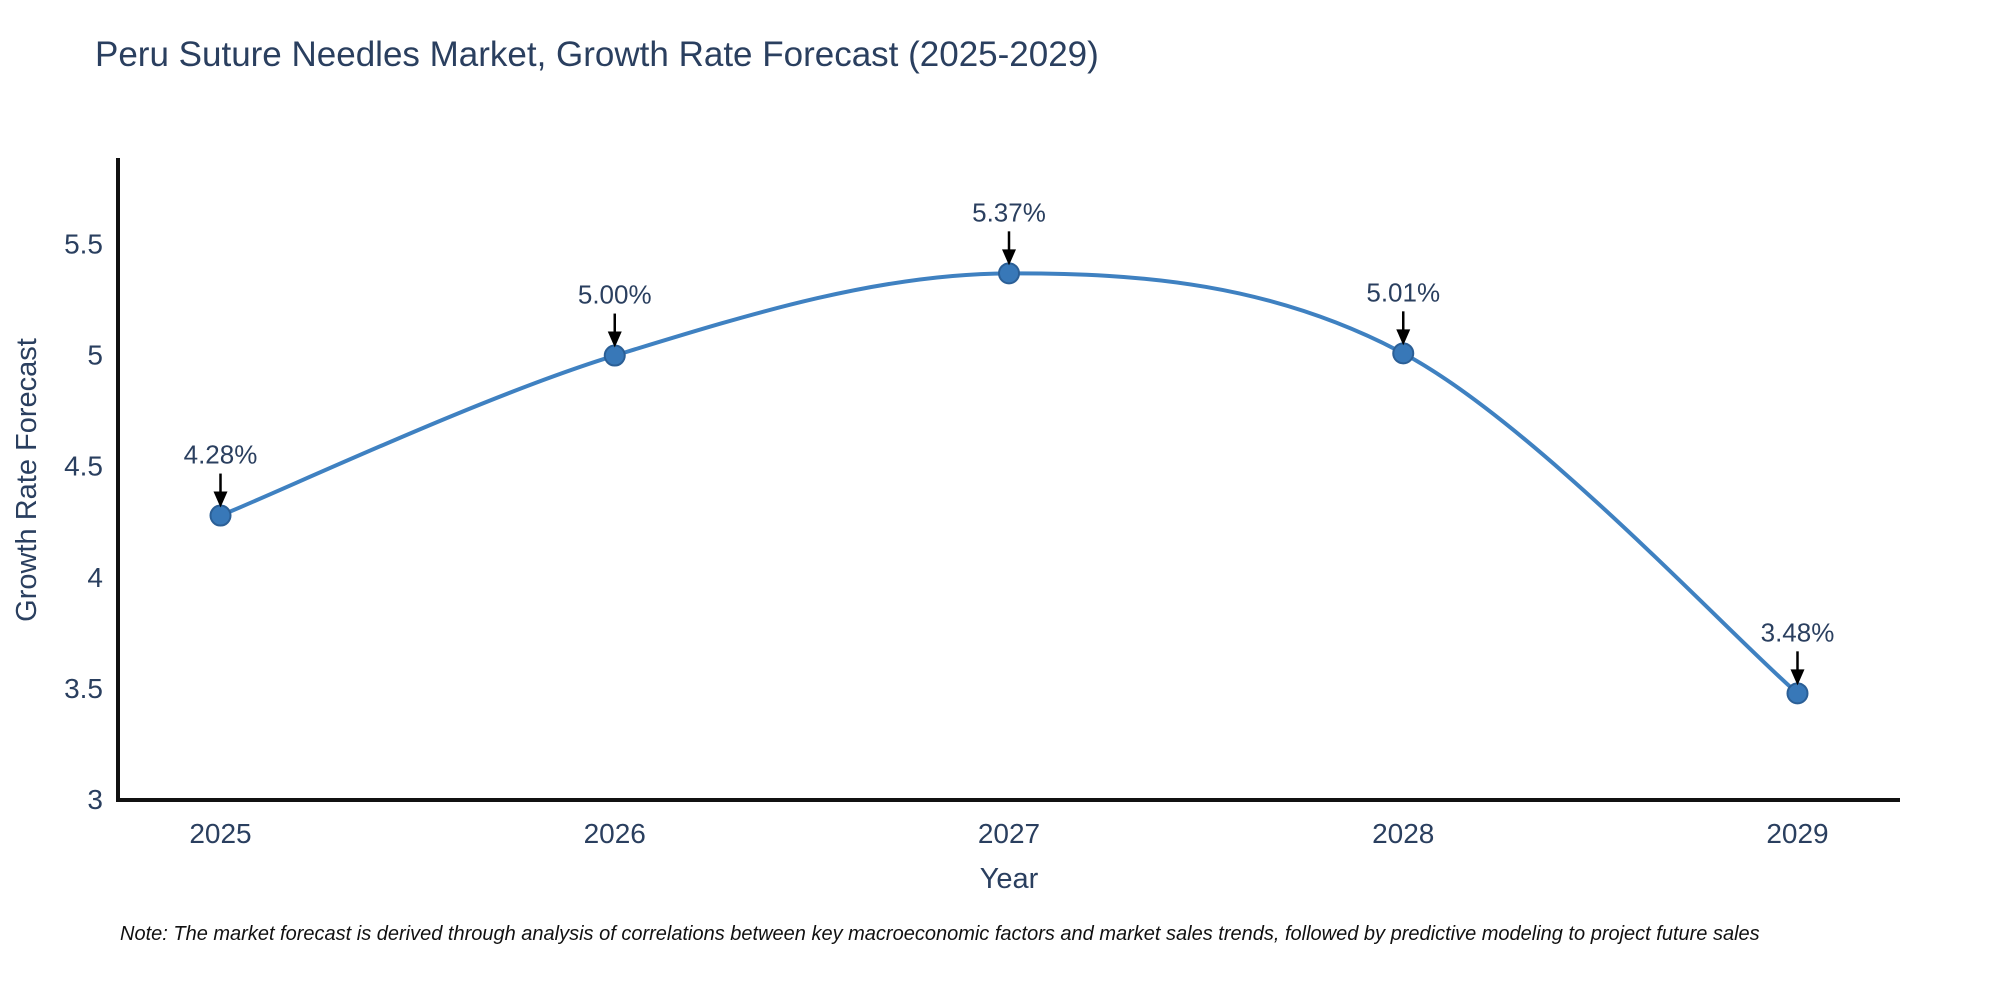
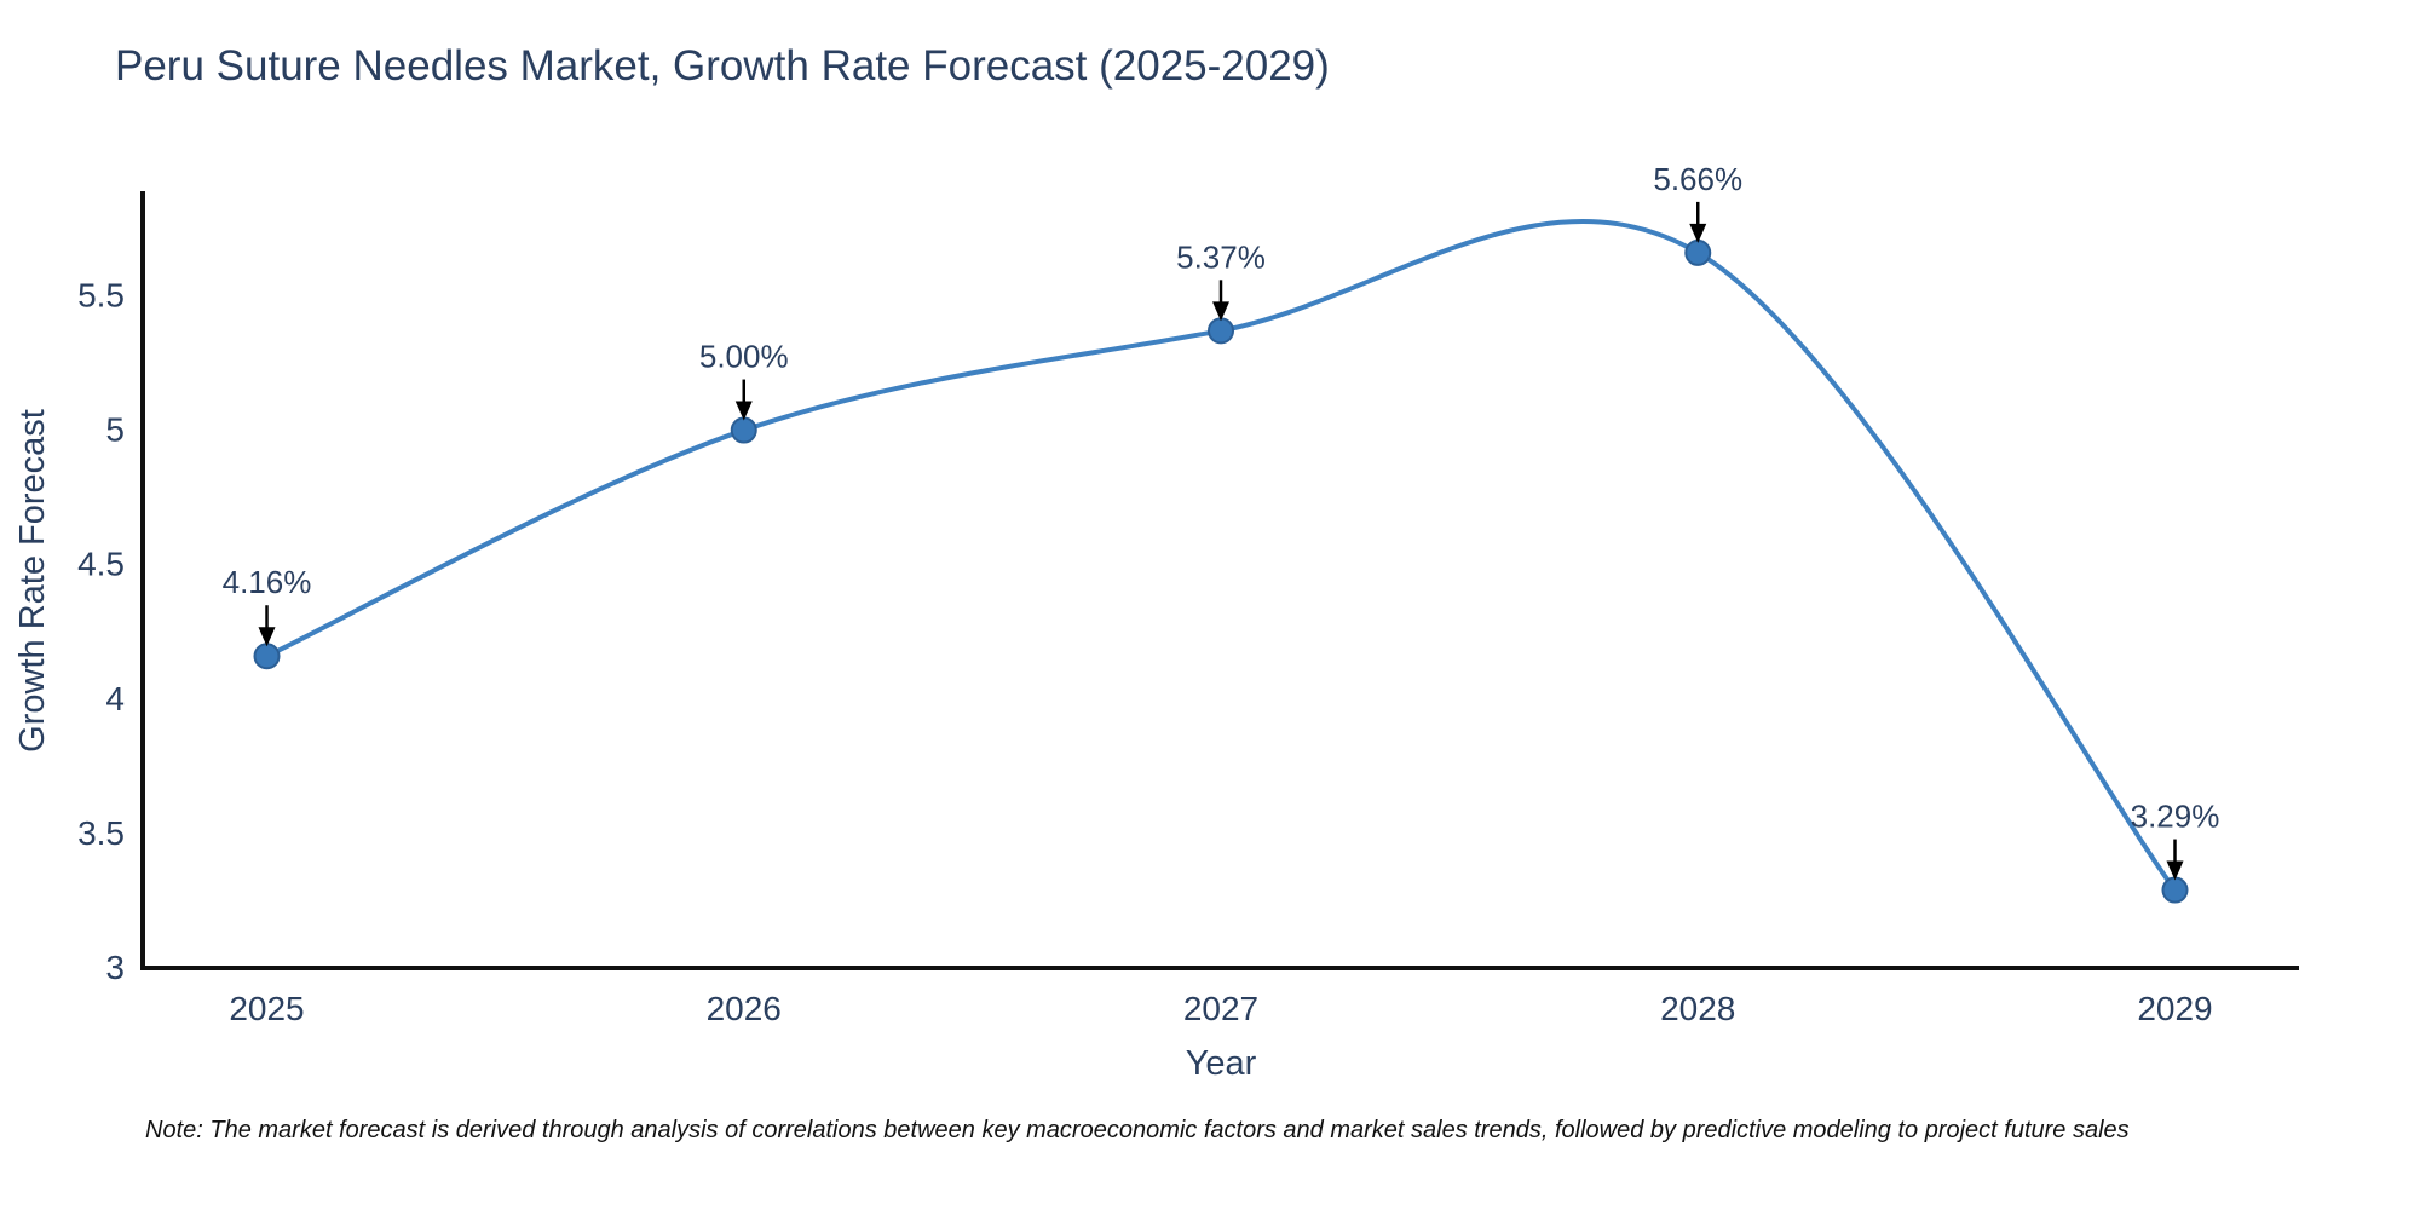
2025: 4.28% -> 4.16%
2028: 5.01% -> 5.66%
2029: 3.48% -> 3.29%
